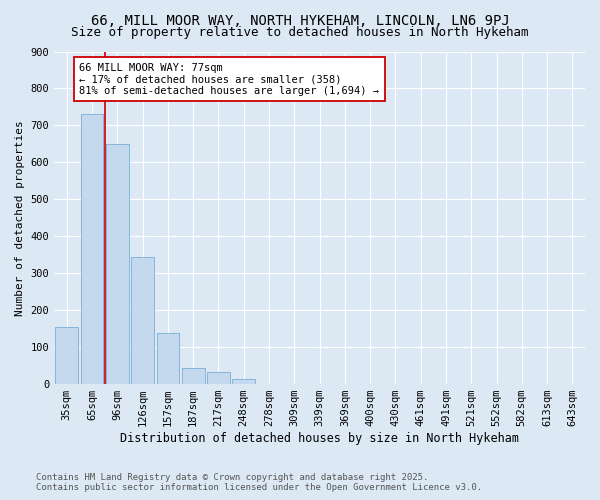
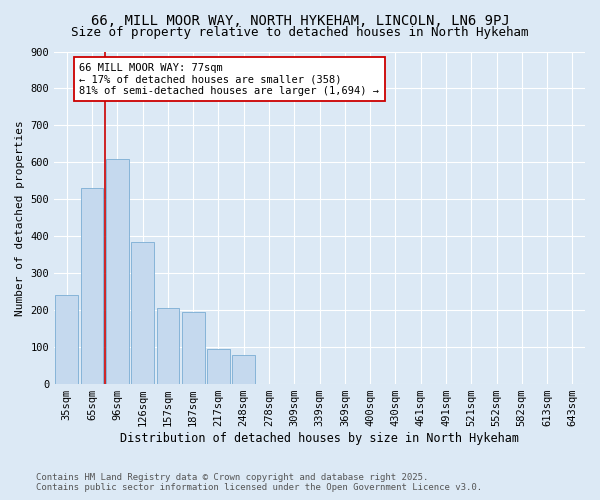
35sqm: 155 -> 240
65sqm: 730 -> 530
96sqm: 650 -> 610
126sqm: 345 -> 385
157sqm: 138 -> 205
187sqm: 43 -> 195
217sqm: 33 -> 95
248sqm: 15 -> 80
